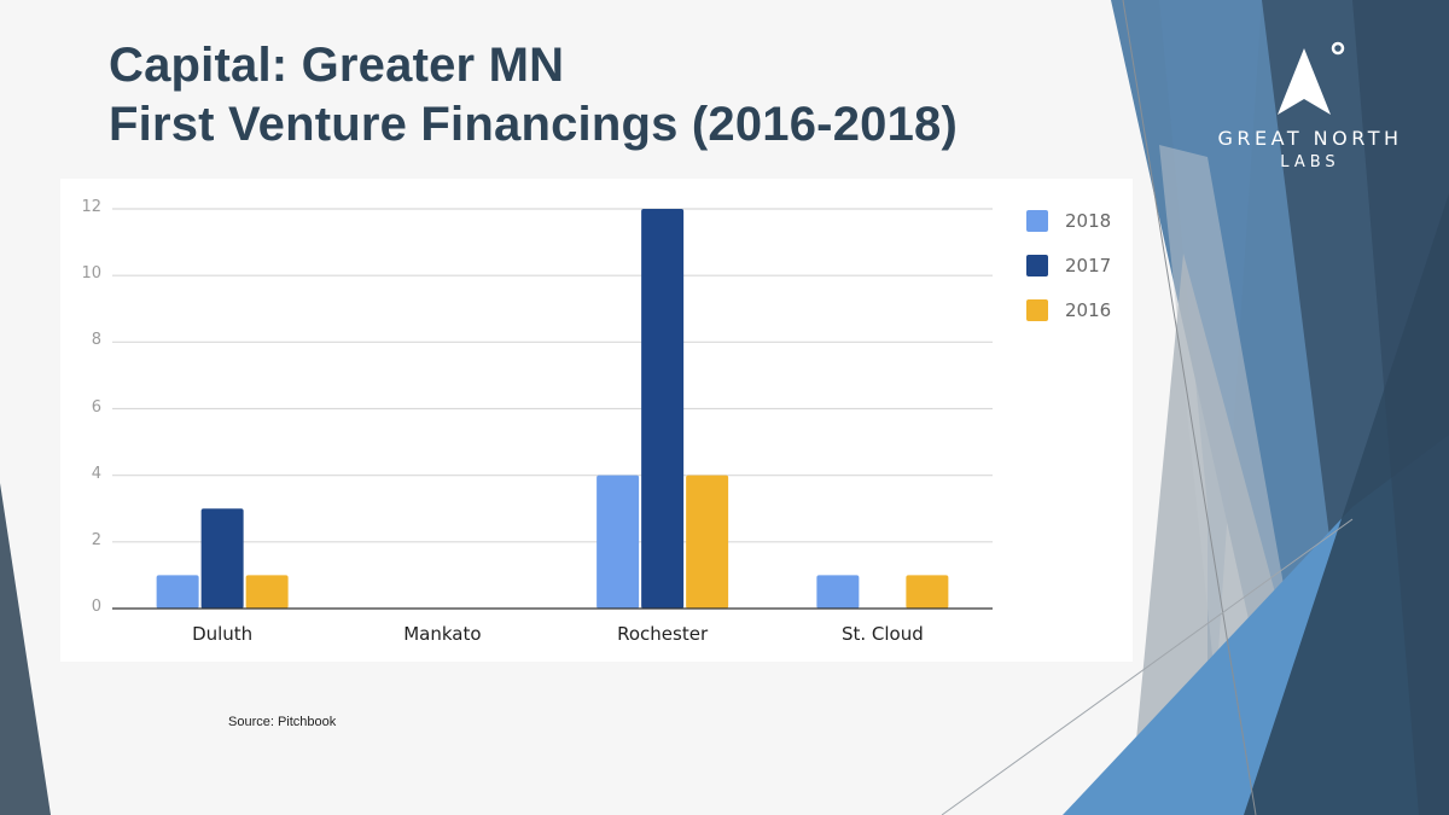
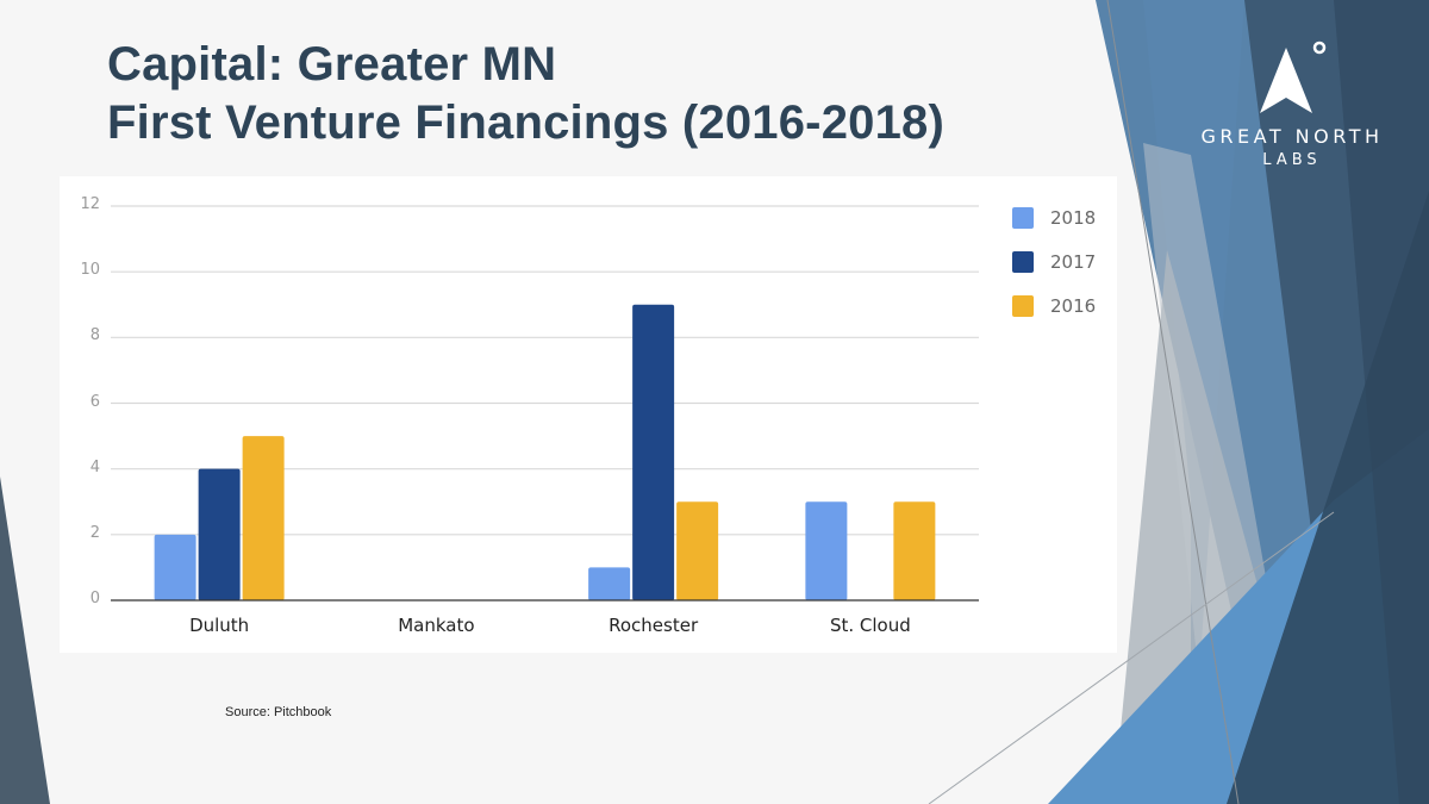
2018/Duluth: 1 -> 2
2017/Duluth: 3 -> 4
2016/Duluth: 1 -> 5
2018/Rochester: 4 -> 1
2017/Rochester: 12 -> 9
2016/Rochester: 4 -> 3
2018/St. Cloud: 1 -> 3
2016/St. Cloud: 1 -> 3
